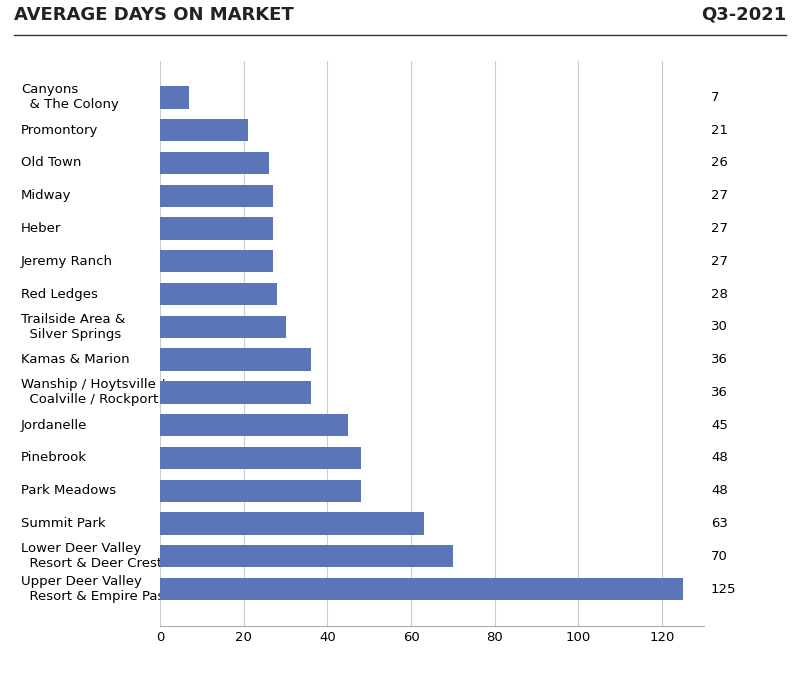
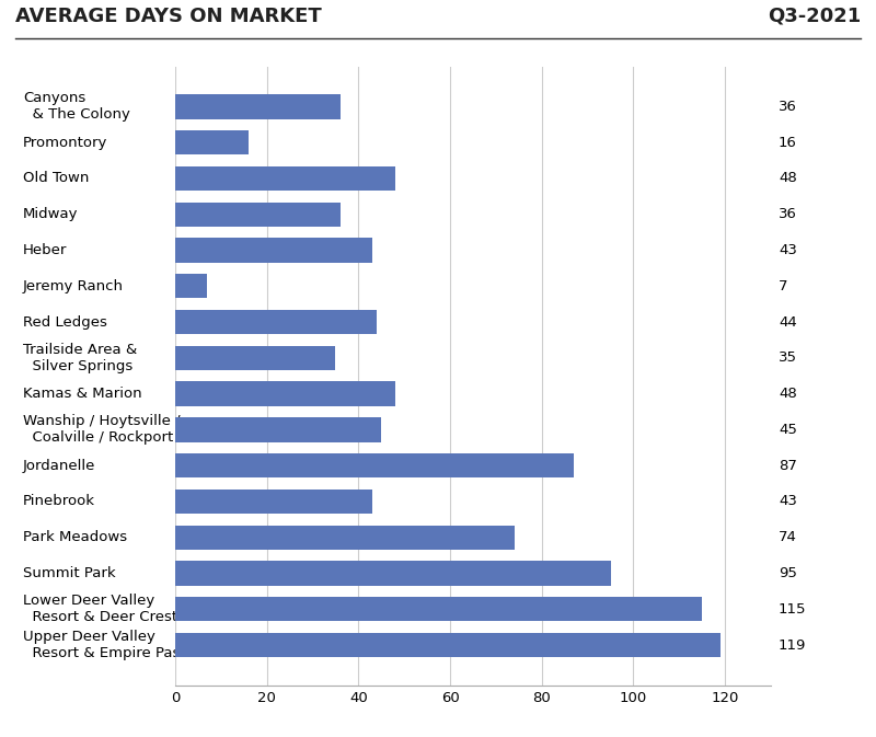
Canyons & The Colony: 7 -> 36
Promontory: 21 -> 16
Old Town: 26 -> 48
Midway: 27 -> 36
Heber: 27 -> 43
Jeremy Ranch: 27 -> 7
Red Ledges: 28 -> 44
Trailside Area & Silver Springs: 30 -> 35
Kamas & Marion: 36 -> 48
Wanship / Hoytsville / Coalville / Rockport: 36 -> 45
Jordanelle: 45 -> 87
Pinebrook: 48 -> 43
Park Meadows: 48 -> 74
Summit Park: 63 -> 95
Lower Deer Valley Resort & Deer Crest: 70 -> 115
Upper Deer Valley Resort & Empire Pass: 125 -> 119
